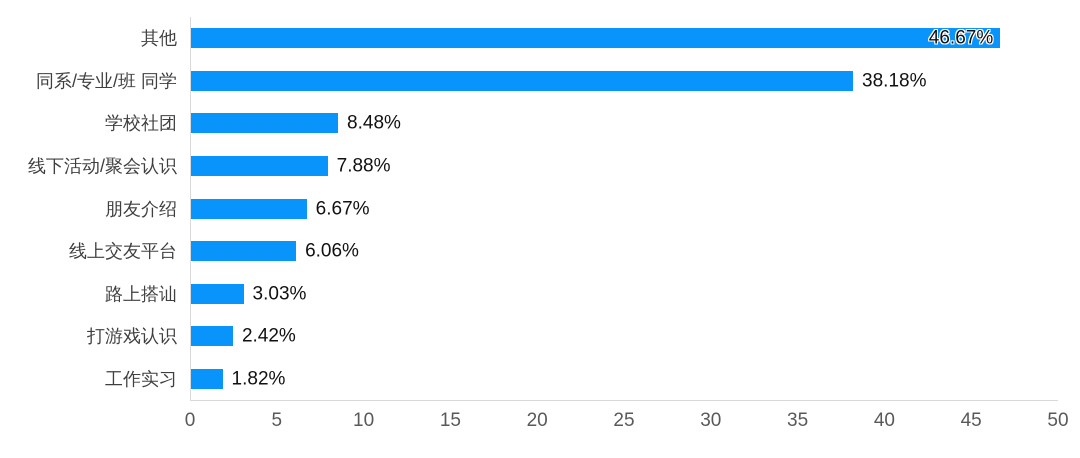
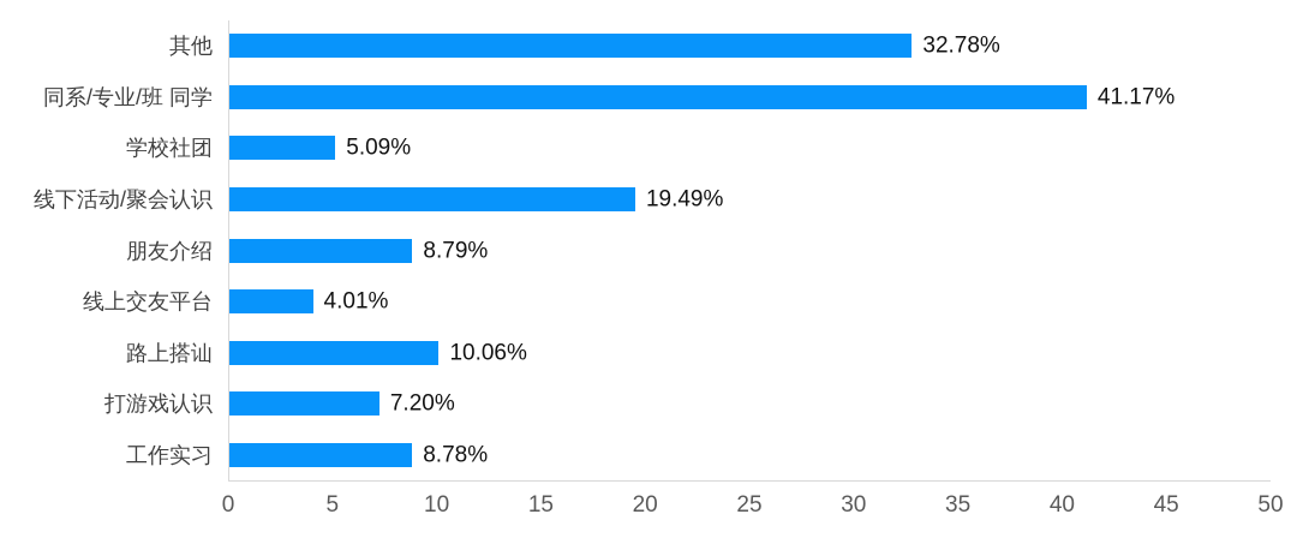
其他: 46.67% -> 32.78%
同系/专业/班 同学: 38.18% -> 41.17%
学校社团: 8.48% -> 5.09%
线下活动/聚会认识: 7.88% -> 19.49%
朋友介绍: 6.67% -> 8.79%
线上交友平台: 6.06% -> 4.01%
路上搭讪: 3.03% -> 10.06%
打游戏认识: 2.42% -> 7.20%
工作实习: 1.82% -> 8.78%
